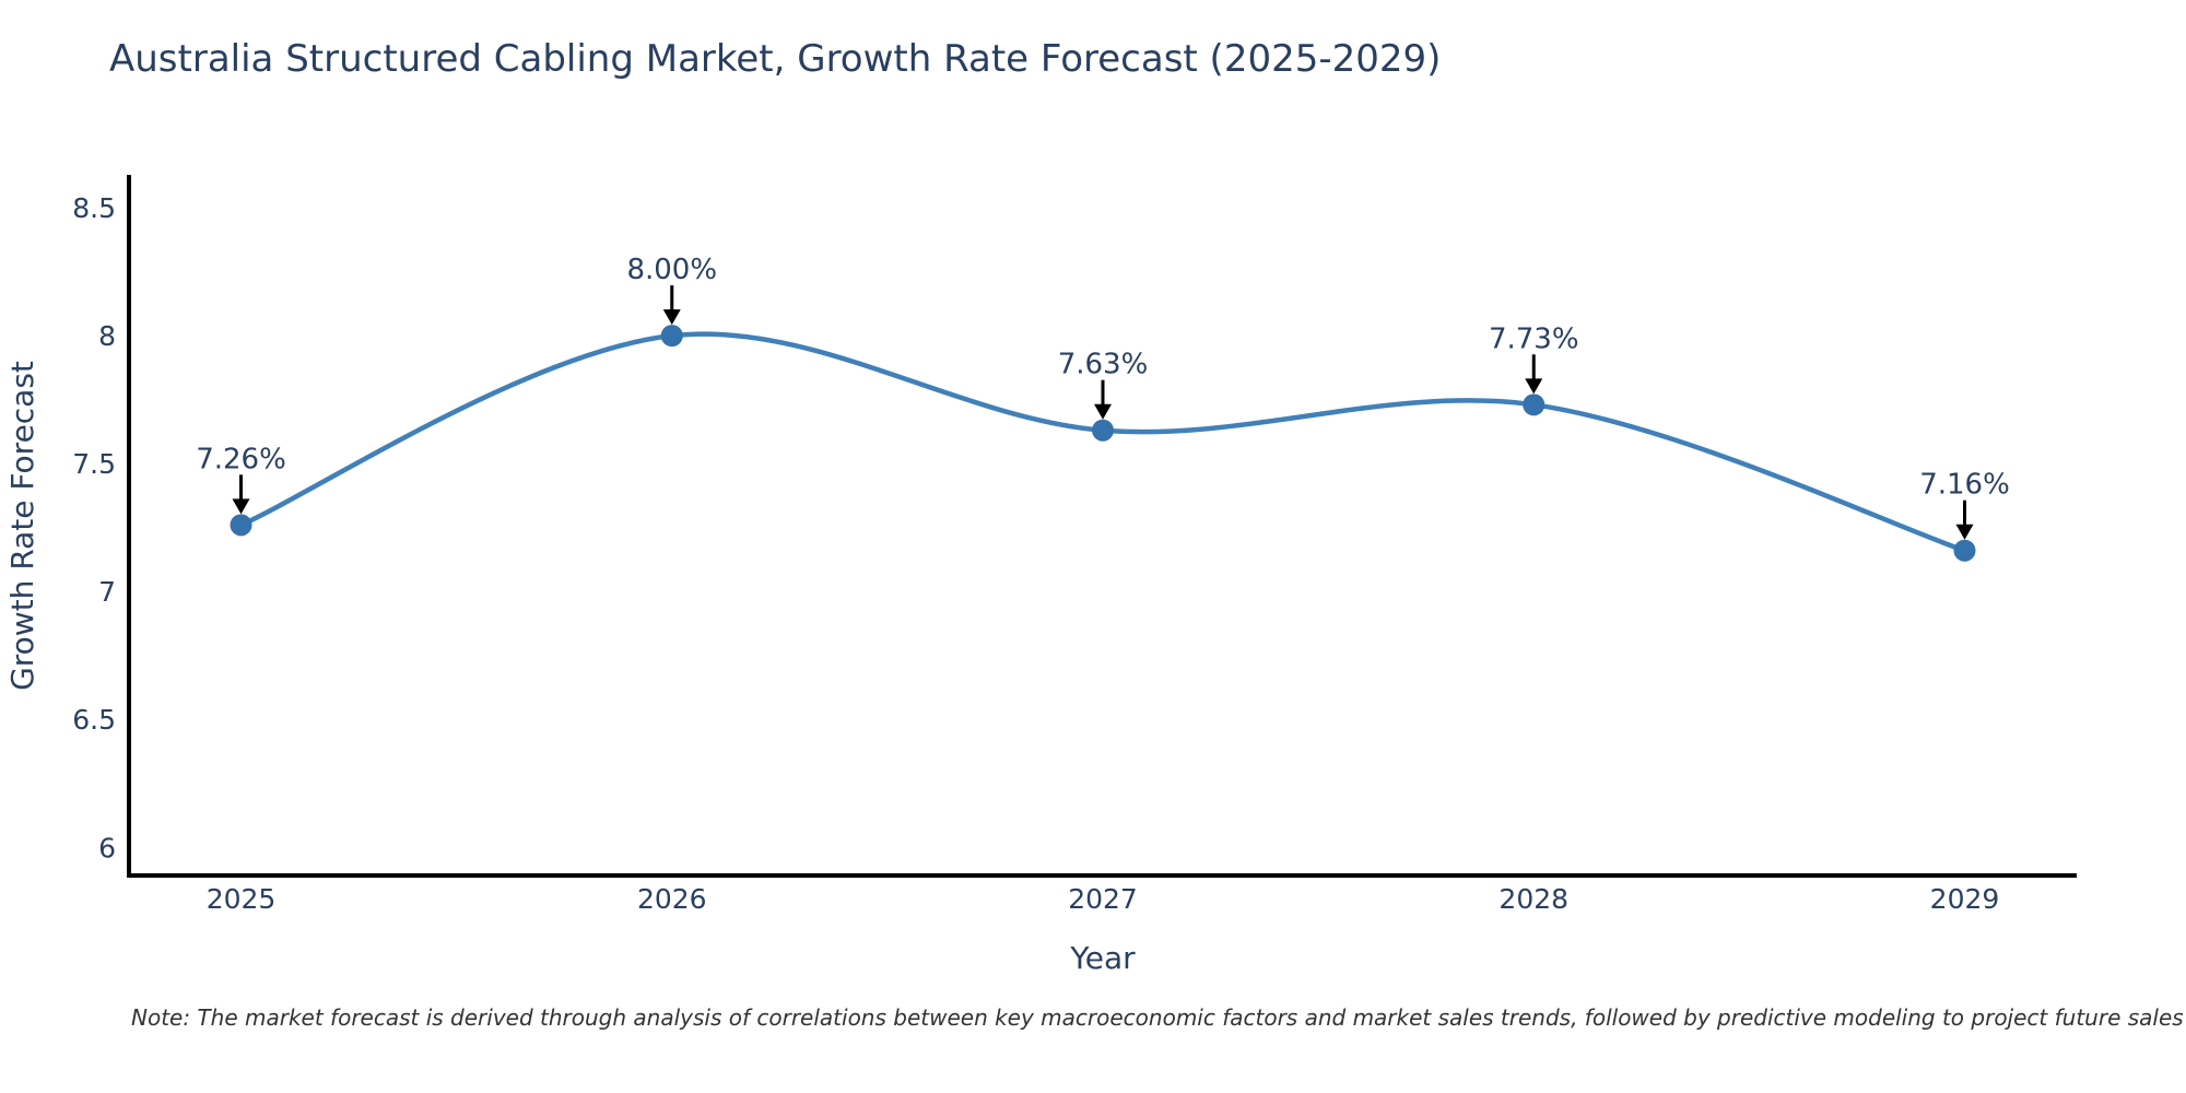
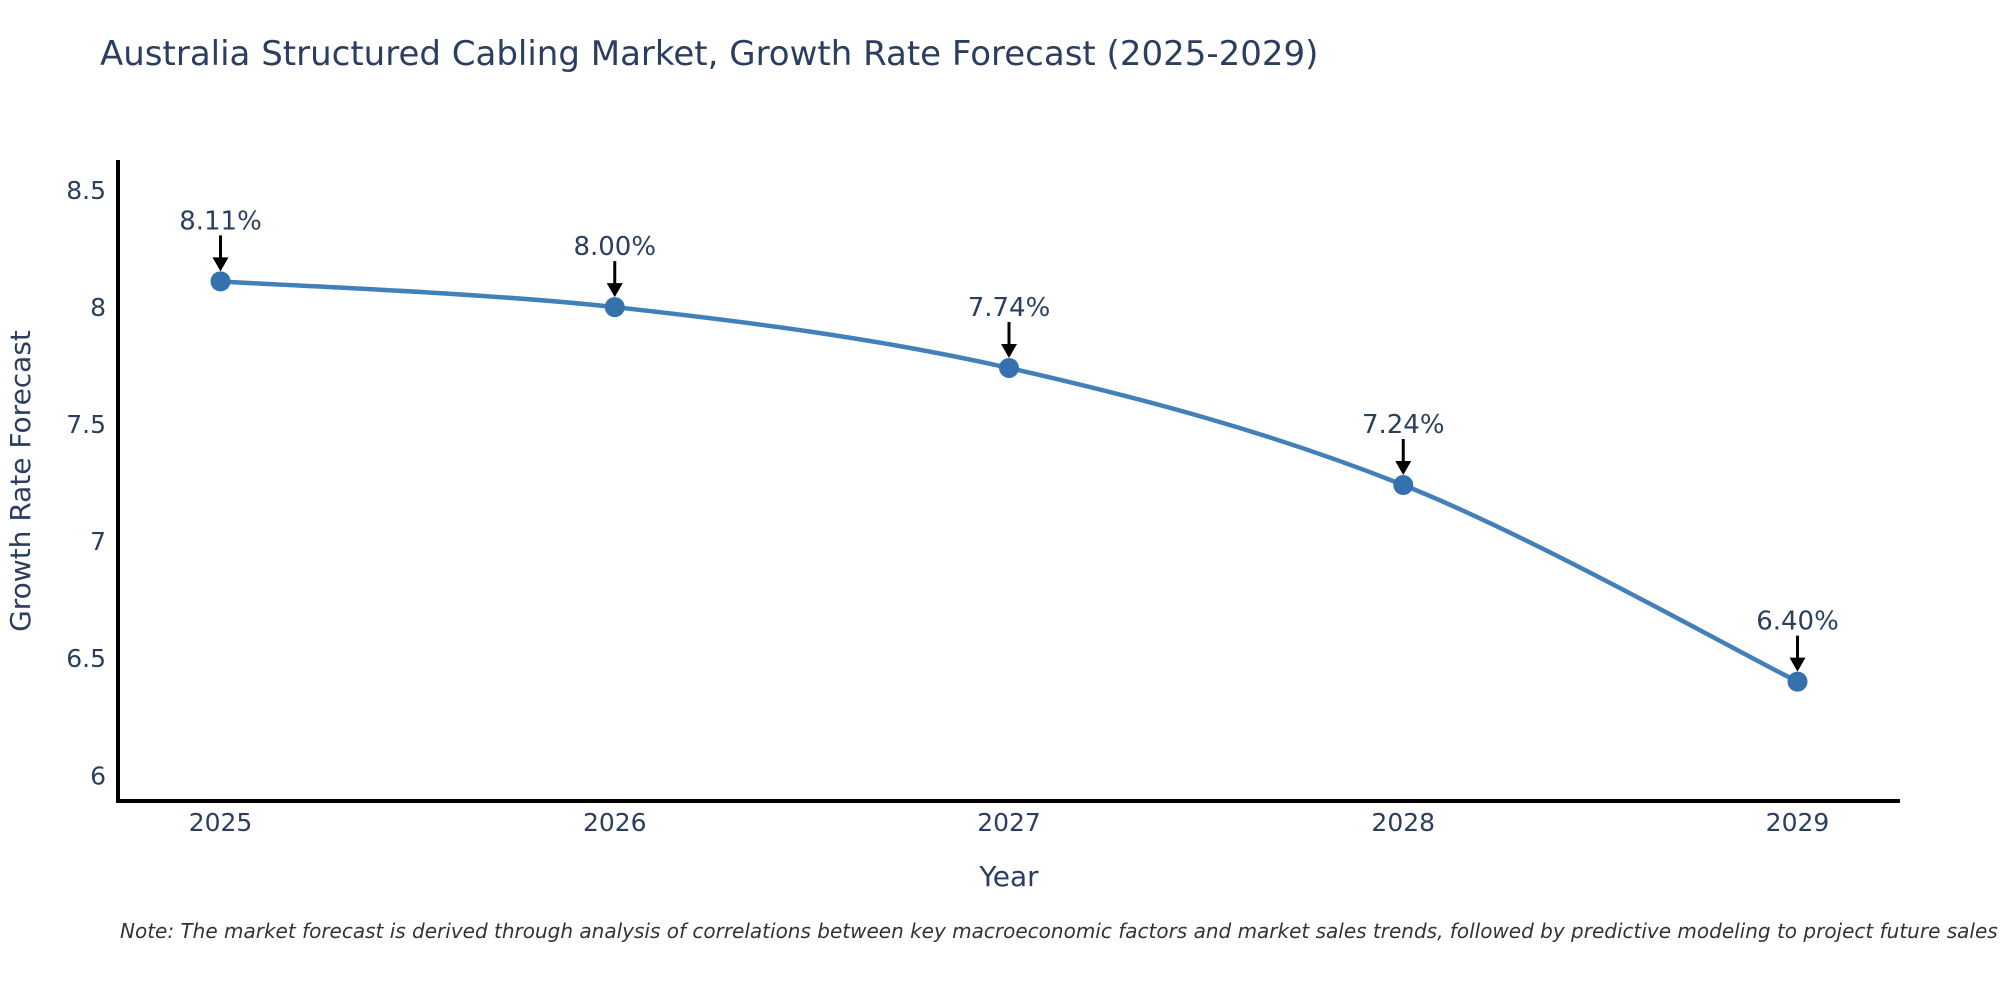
2025: 7.26% -> 8.11%
2027: 7.63% -> 7.74%
2028: 7.73% -> 7.24%
2029: 7.16% -> 6.40%
